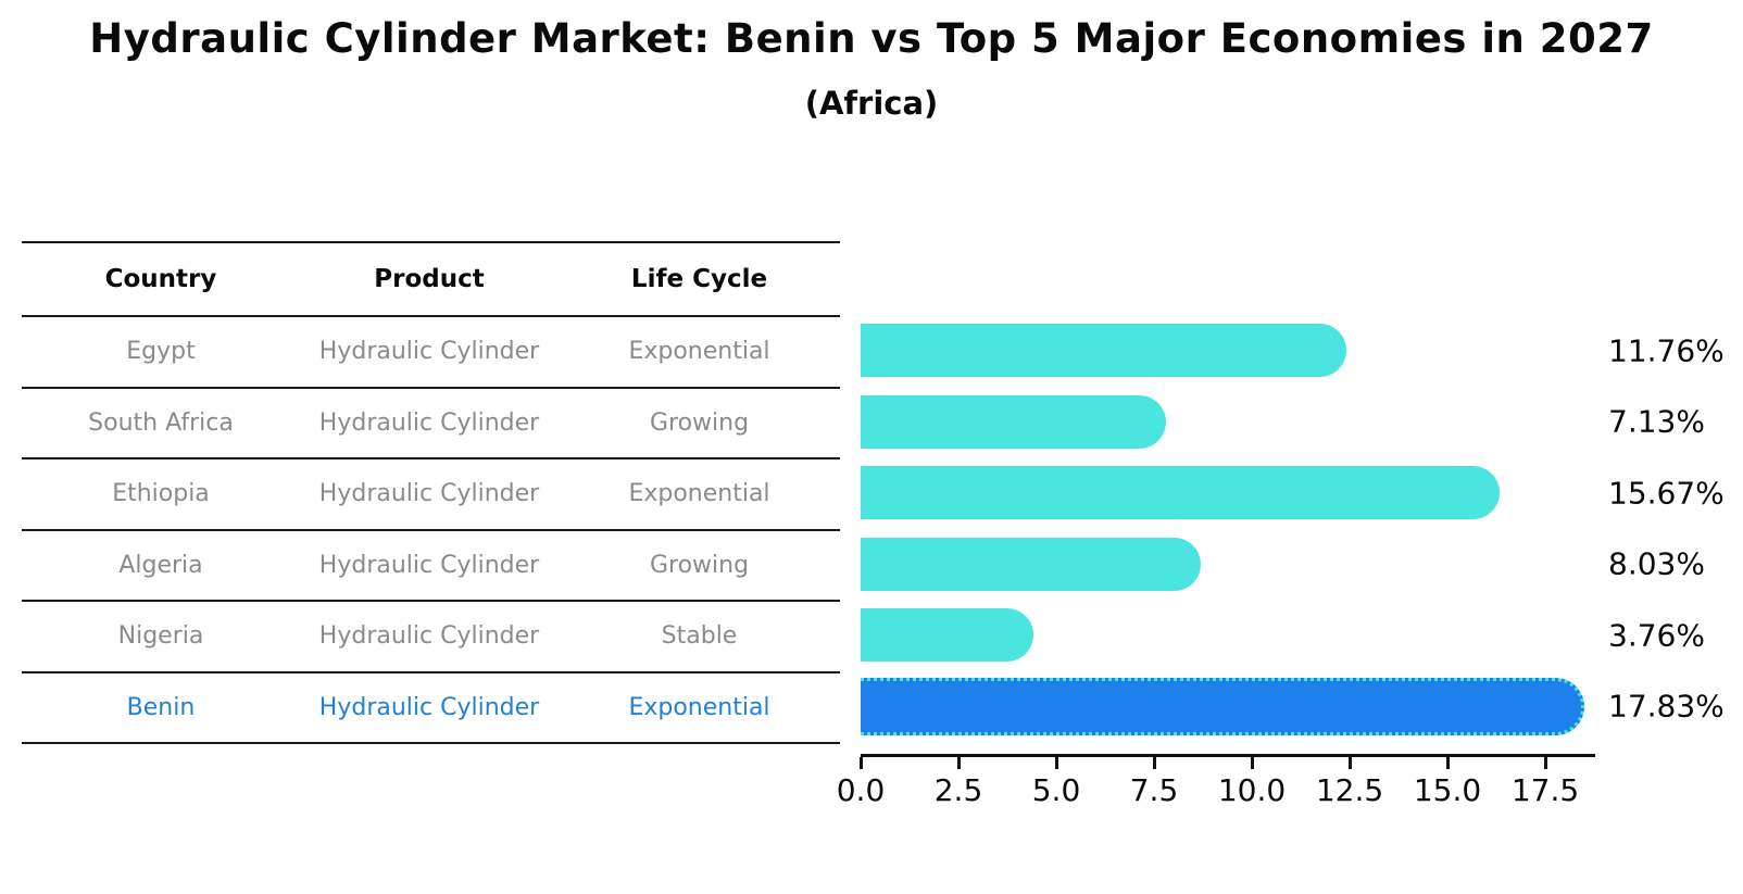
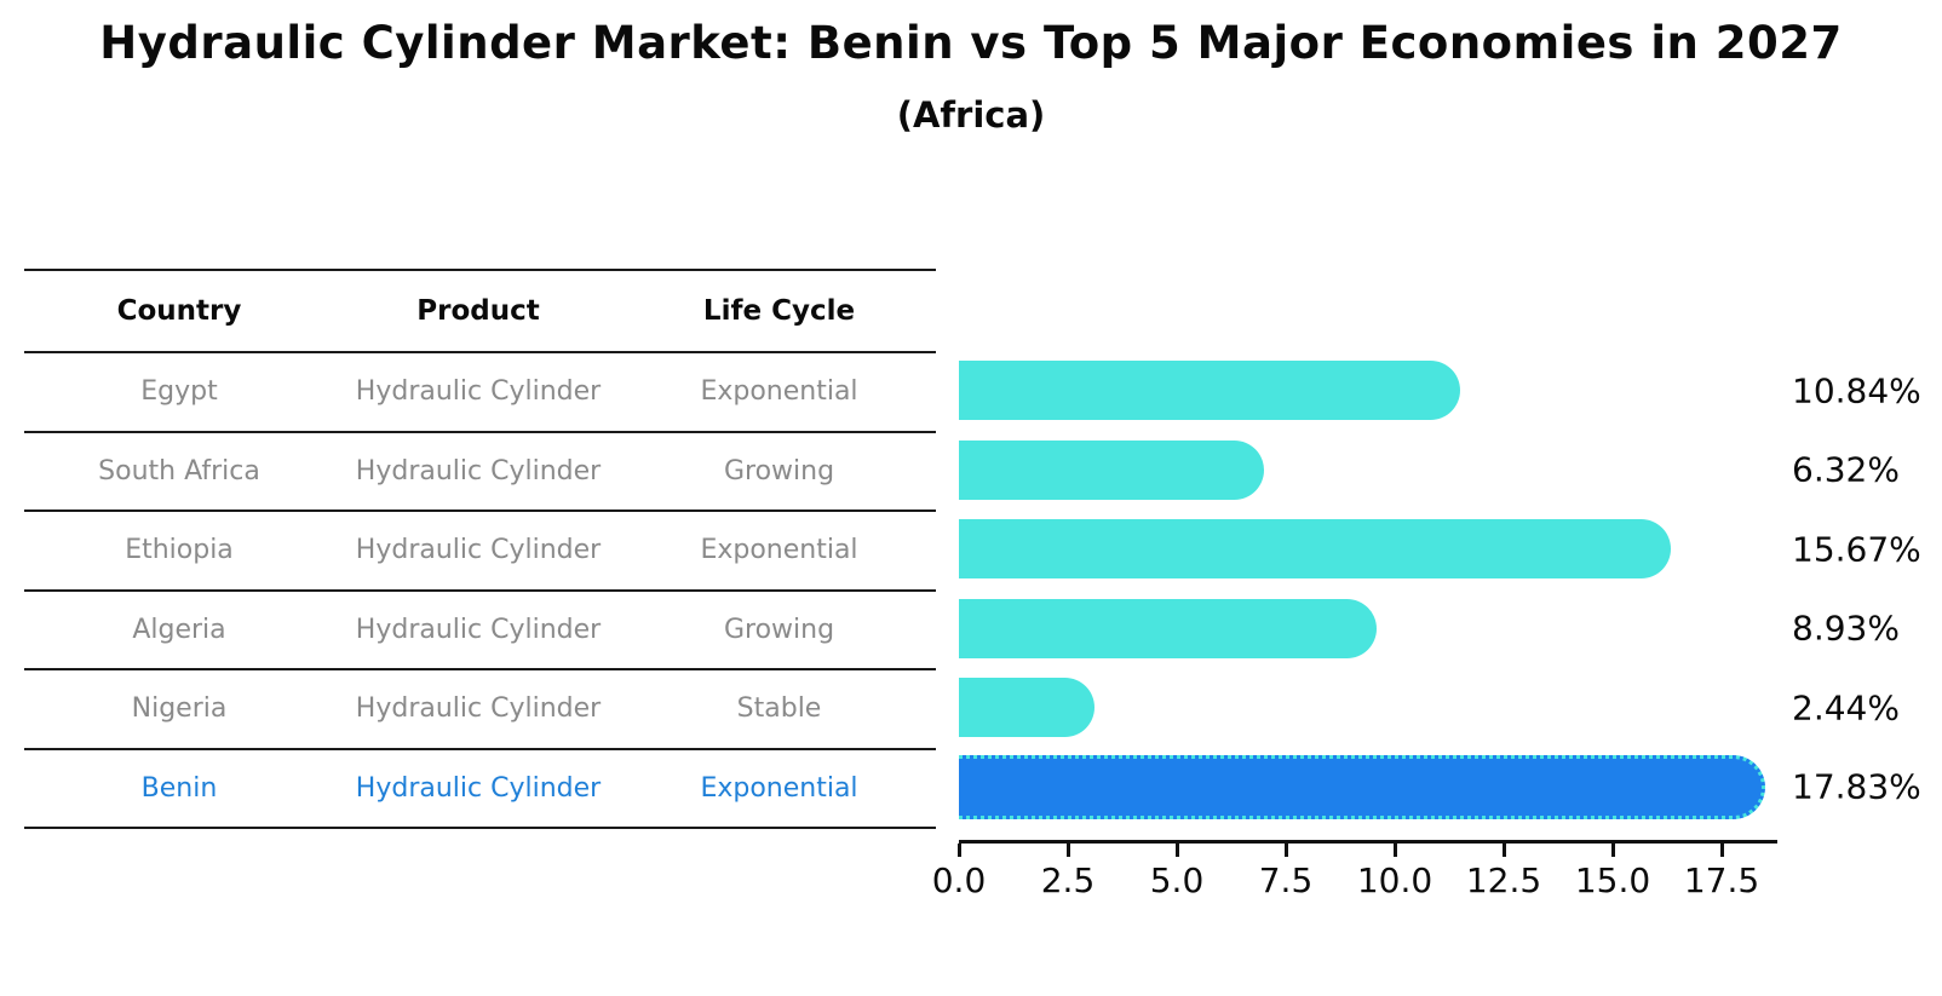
Egypt: 11.76% -> 10.84%
South Africa: 7.13% -> 6.32%
Algeria: 8.03% -> 8.93%
Nigeria: 3.76% -> 2.44%
